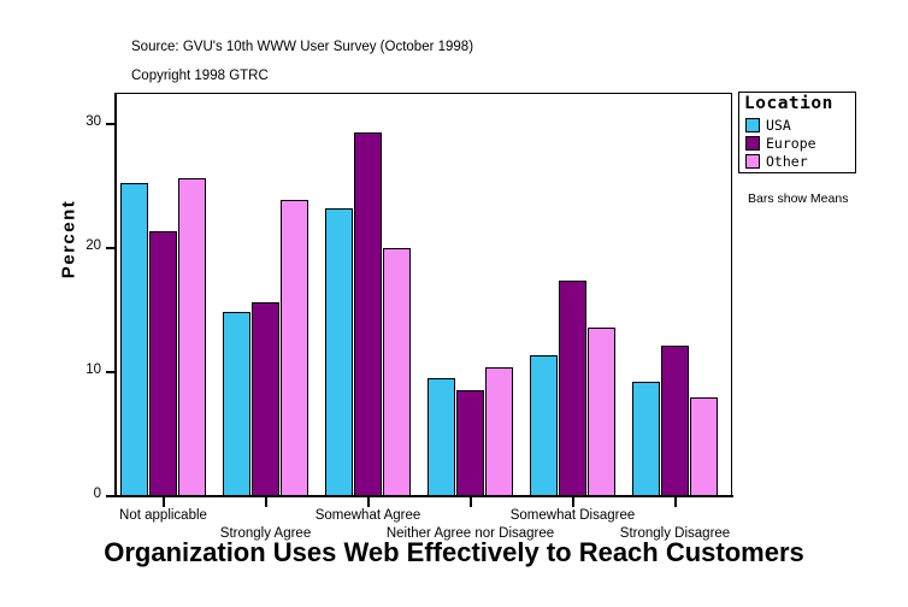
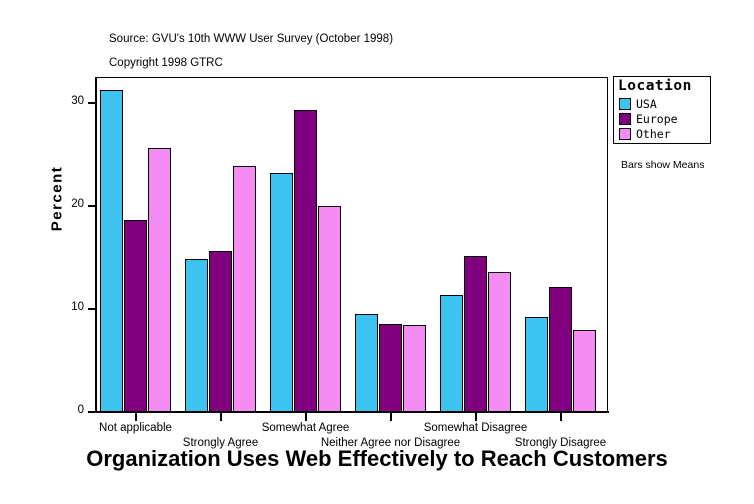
USA/Not applicable: 25.2 -> 31.3
Europe/Not applicable: 21.4 -> 18.6
Other/Neither Agree nor Disagree: 10.4 -> 8.4
Europe/Somewhat Disagree: 17.4 -> 15.1
